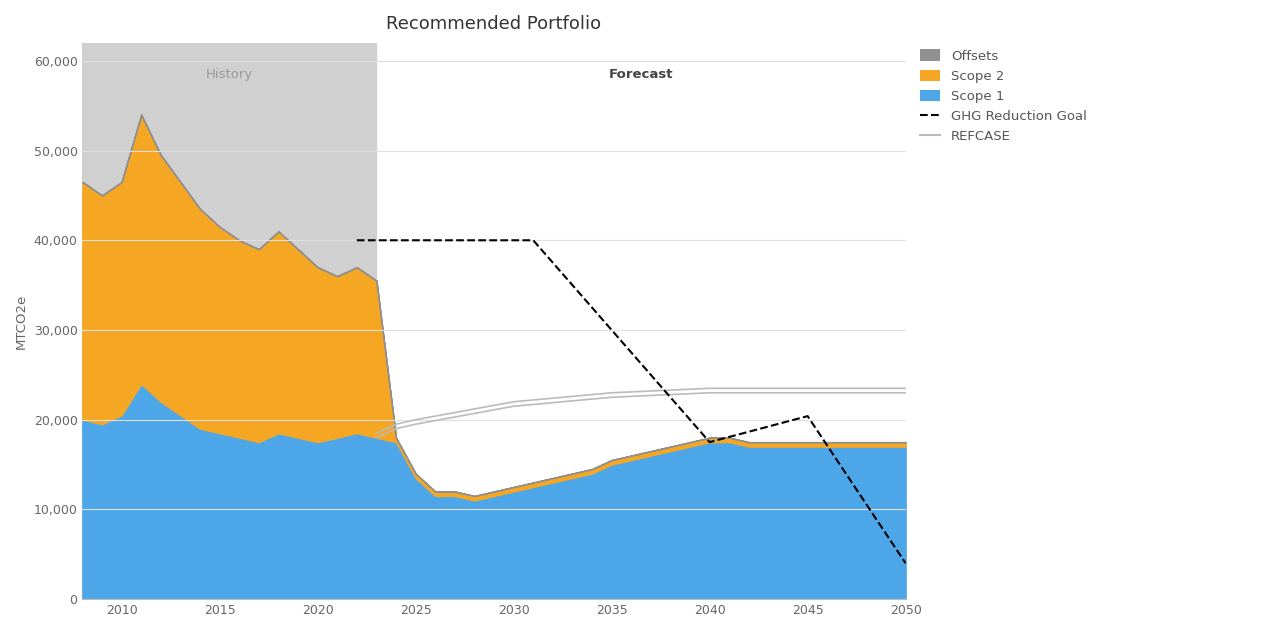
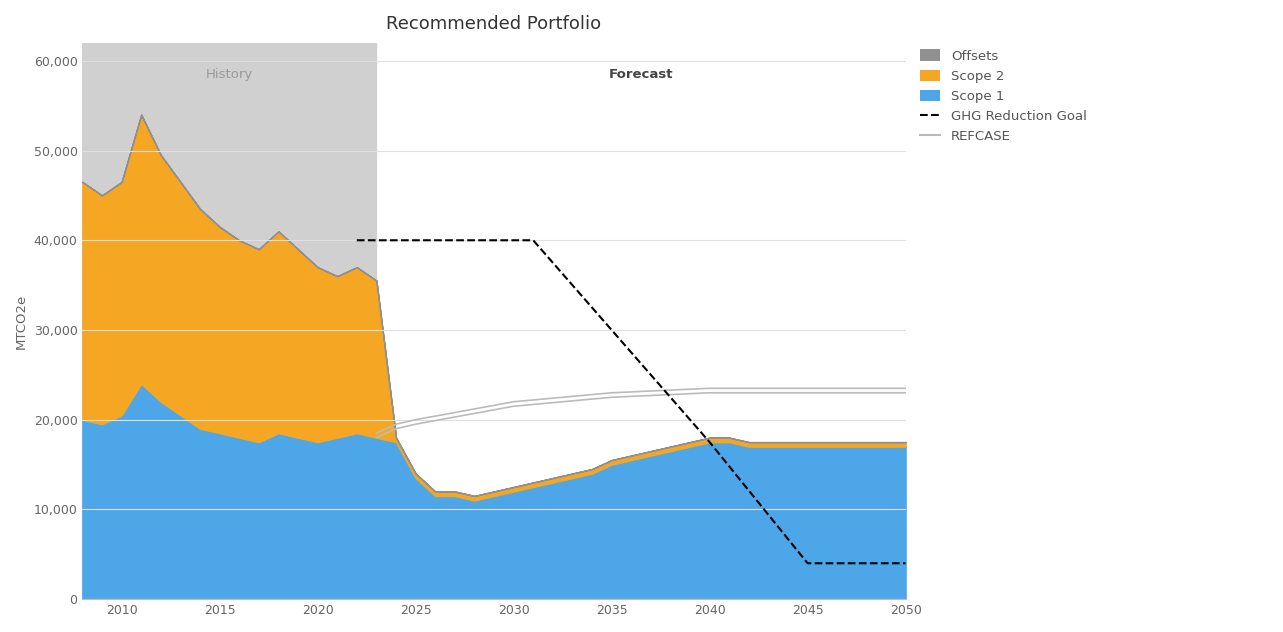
GHG Reduction Goal/2045: 20,400 -> 4,000
